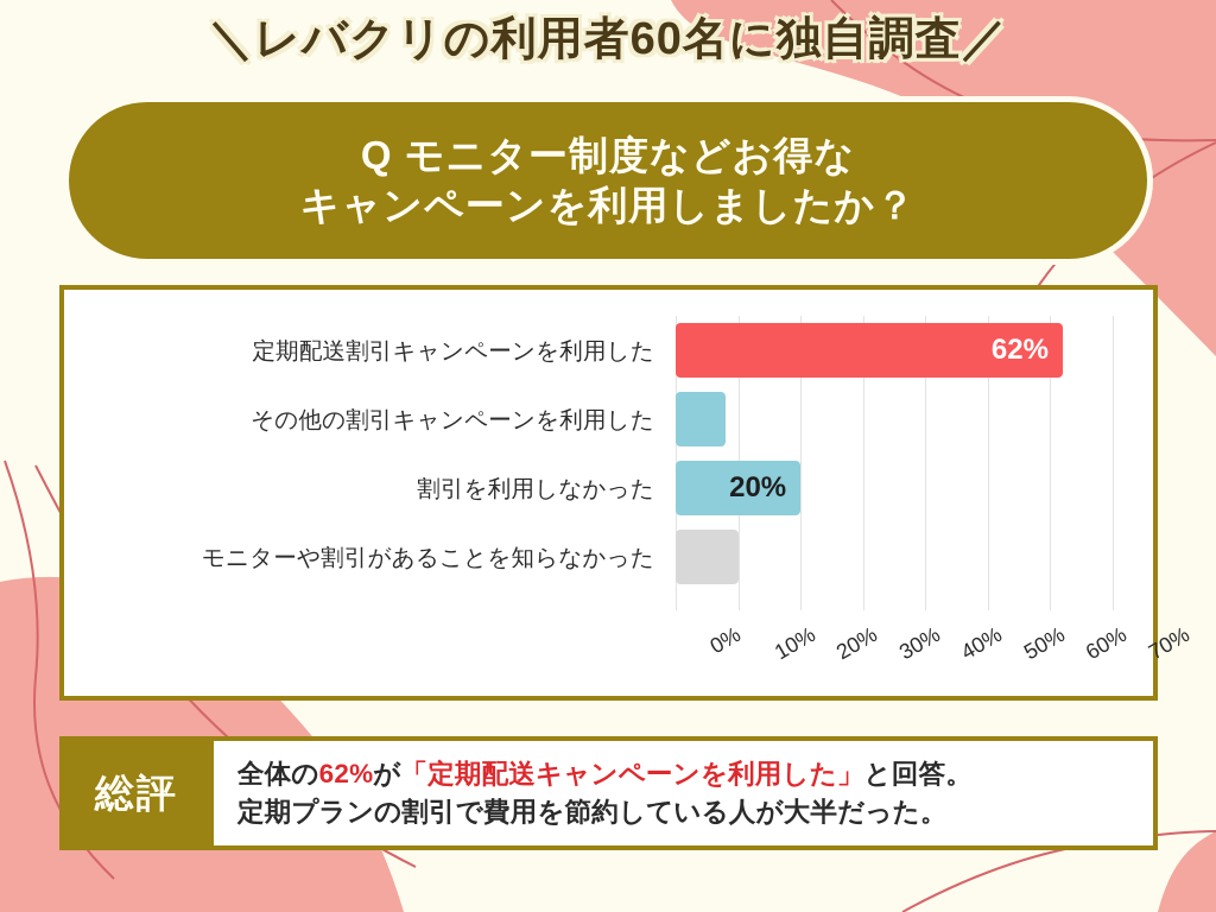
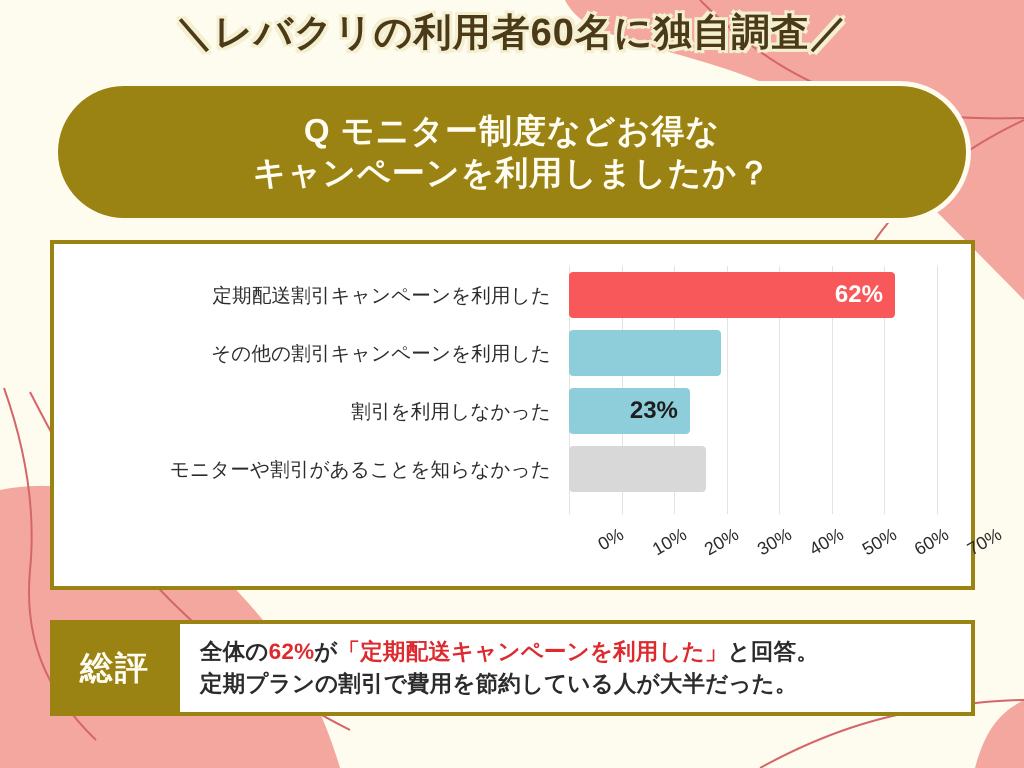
その他の割引キャンペーンを利用した: 8% -> 29%
割引を利用しなかった: 20% -> 23%
モニターや割引があることを知らなかった: 10% -> 26%
